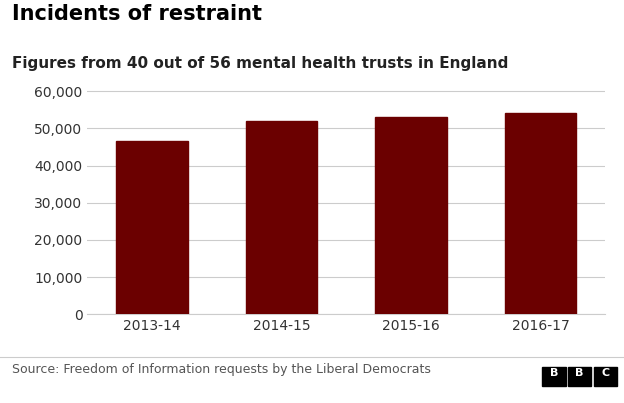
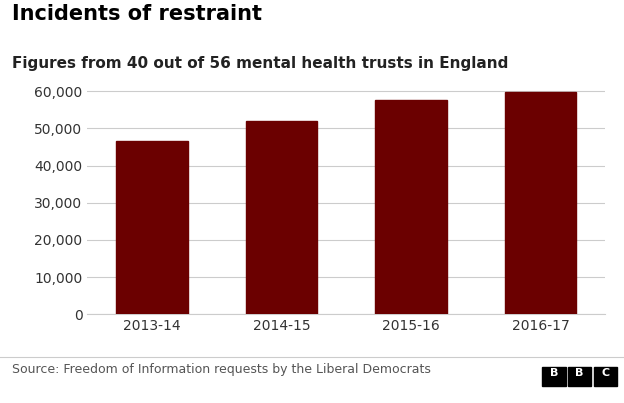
2015-16: 53,000 -> 57,500
2016-17: 54,000 -> 59,700
